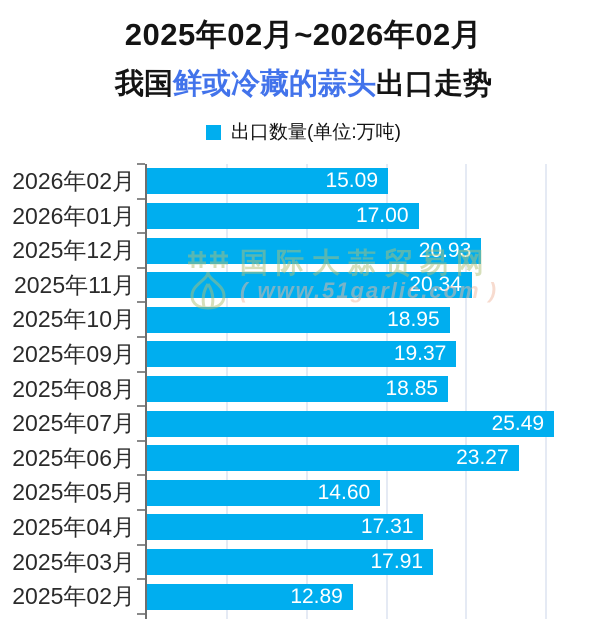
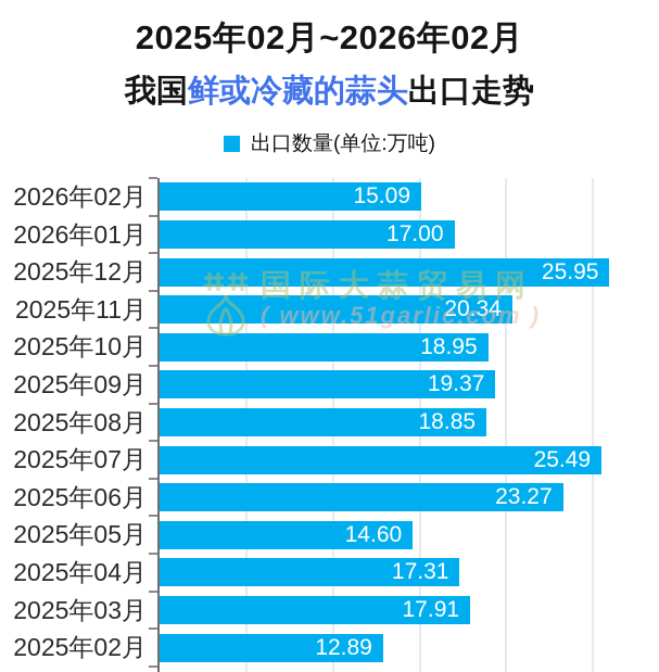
2025年12月: 20.93 -> 25.95
